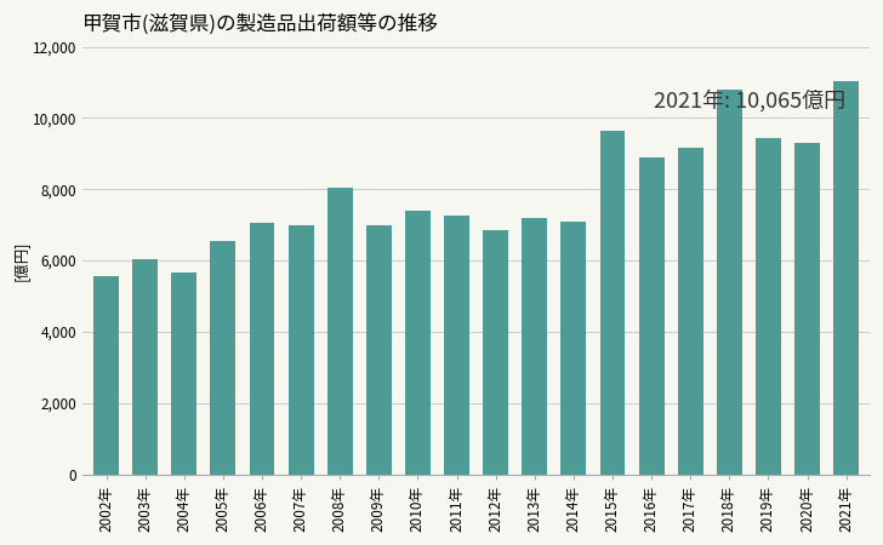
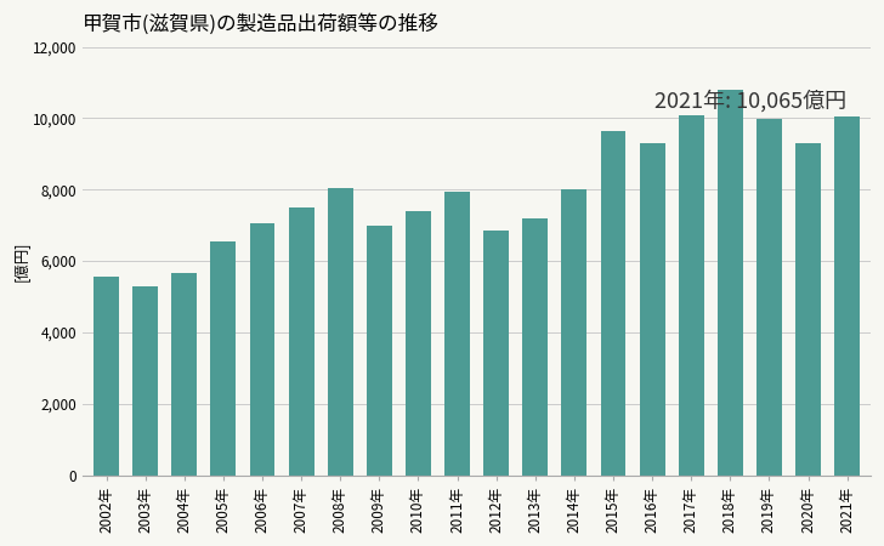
2003年: 6,050 -> 5,300
2007年: 7,000 -> 7,500
2011年: 7,250 -> 7,950
2014年: 7,100 -> 8,000
2016年: 8,900 -> 9,300
2017年: 9,150 -> 10,100
2019年: 9,450 -> 9,980
2021年: 11,050 -> 10,060
